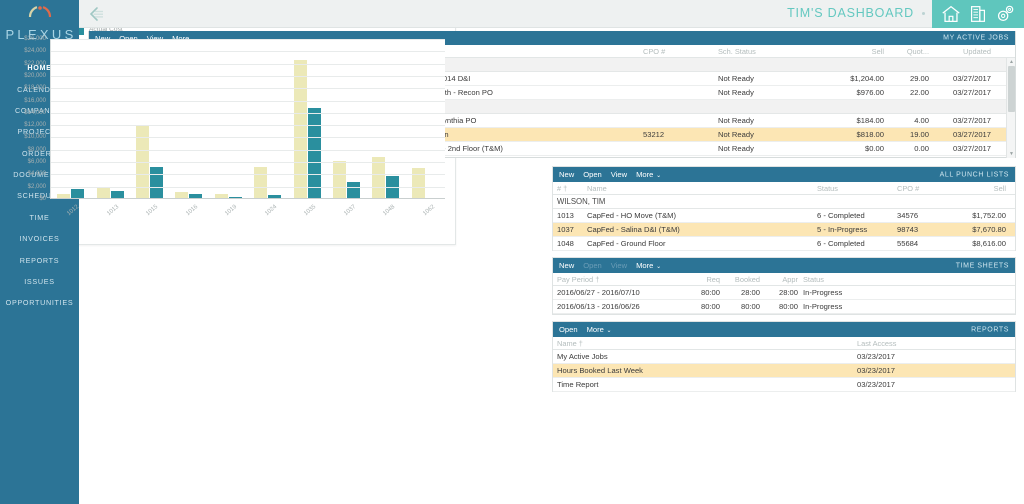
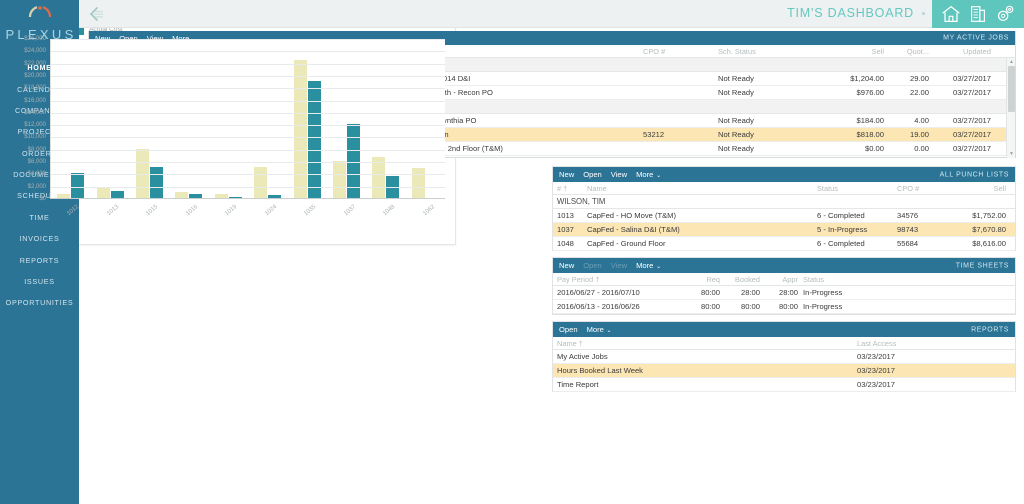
Actual Cost/1012: $1000 -> $4000
Sell/1015: $12000 -> $8000
Actual Cost/1035: $15000 -> $19000
Actual Cost/1037: $3000 -> $12000
